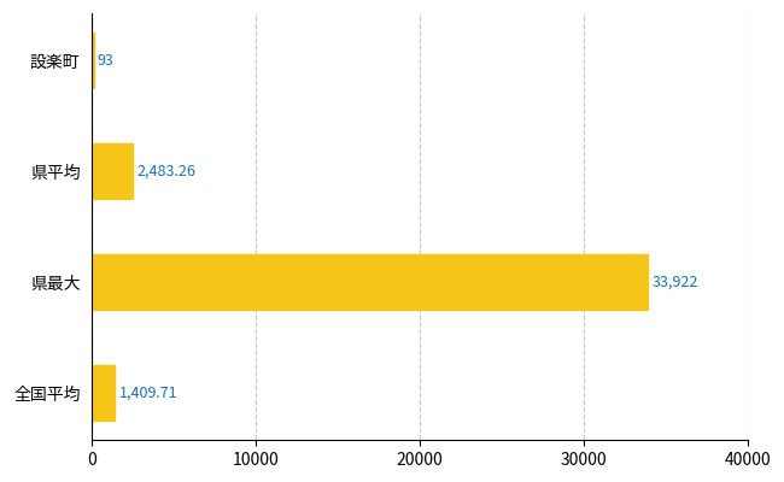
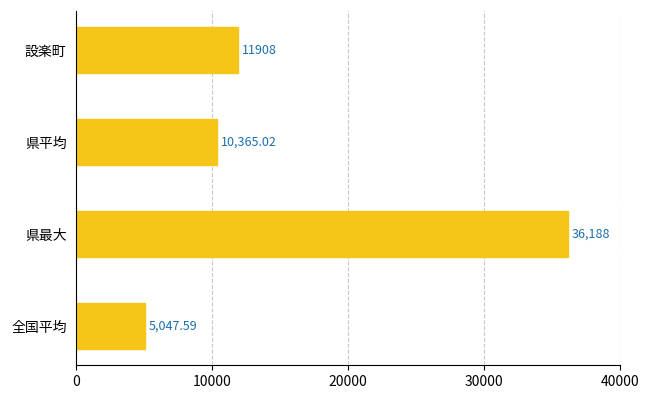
設楽町: 93 -> 11908
県平均: 2,483.26 -> 10,365.02
県最大: 33,922 -> 36,188
全国平均: 1,409.71 -> 5,047.59
